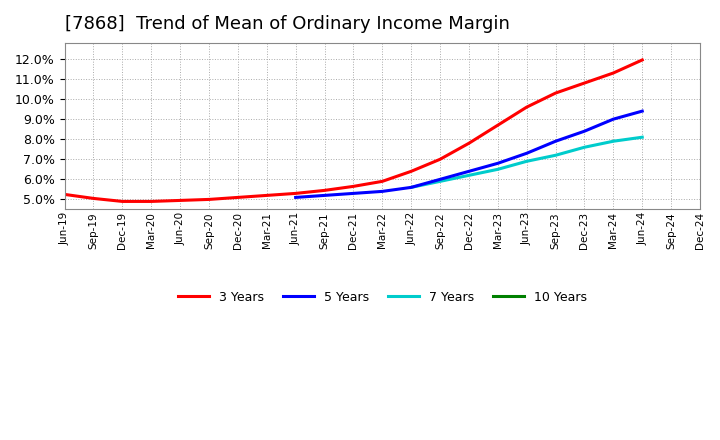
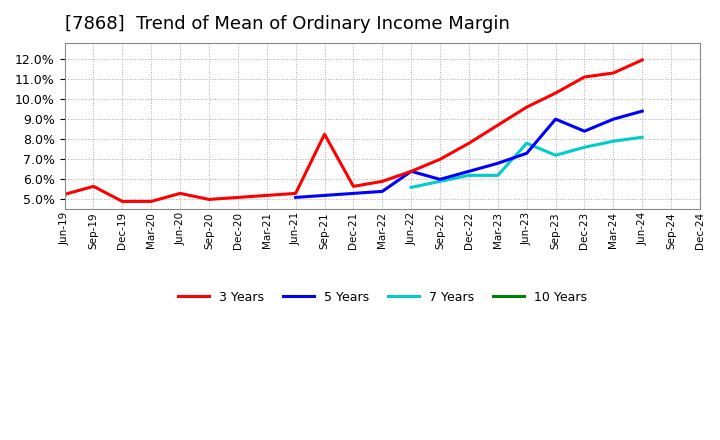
3 Years/Sep-19: 5.05% -> 5.65%
3 Years/Jun-20: 4.95% -> 5.30%
3 Years/Sep-21: 5.45% -> 8.25%
5 Years/Jun-22: 5.6% -> 6.4%
7 Years/Mar-23: 6.5% -> 6.2%
7 Years/Jun-23: 6.9% -> 7.8%
5 Years/Sep-23: 7.9% -> 9.0%
3 Years/Dec-23: 10.80% -> 11.10%
